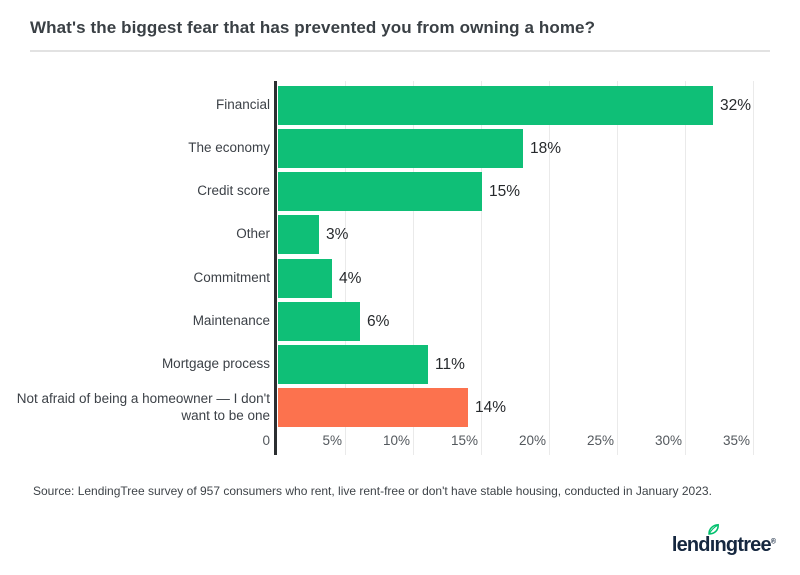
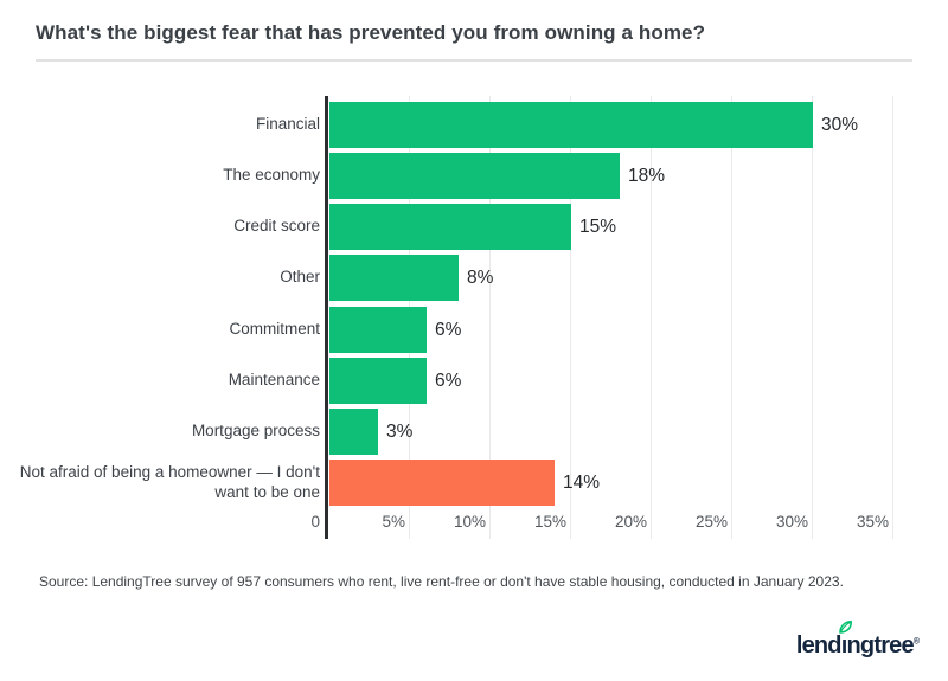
Financial: 32% -> 30%
Other: 3% -> 8%
Commitment: 4% -> 6%
Mortgage process: 11% -> 3%
